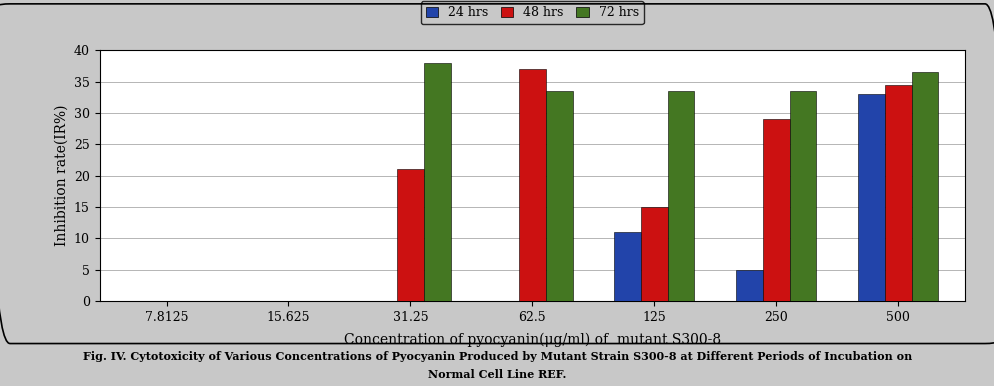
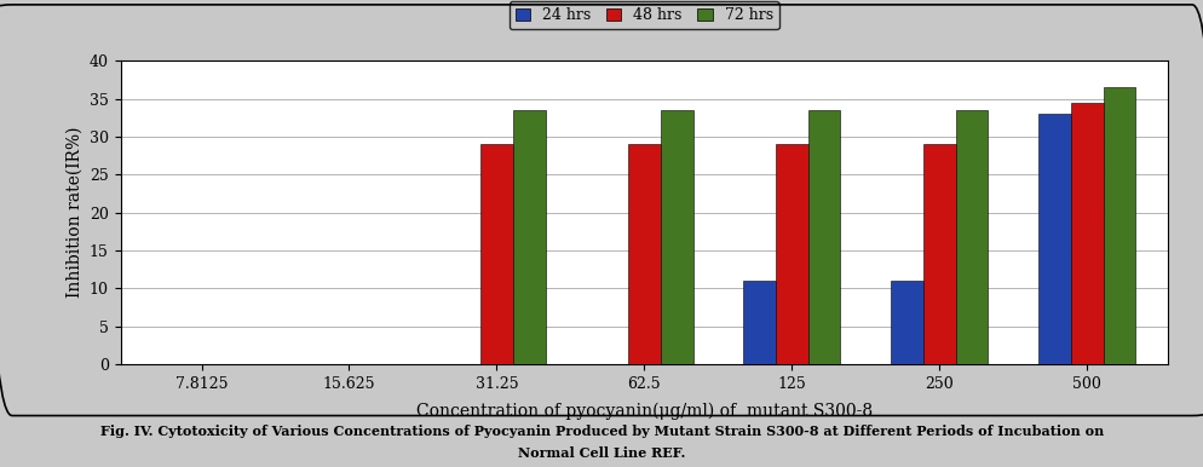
48 hrs/31.25: 21.0 -> 29.0
72 hrs/31.25: 38.0 -> 33.5
48 hrs/62.5: 37.0 -> 29.0
48 hrs/125: 15.0 -> 29.0
24 hrs/250: 5 -> 11
